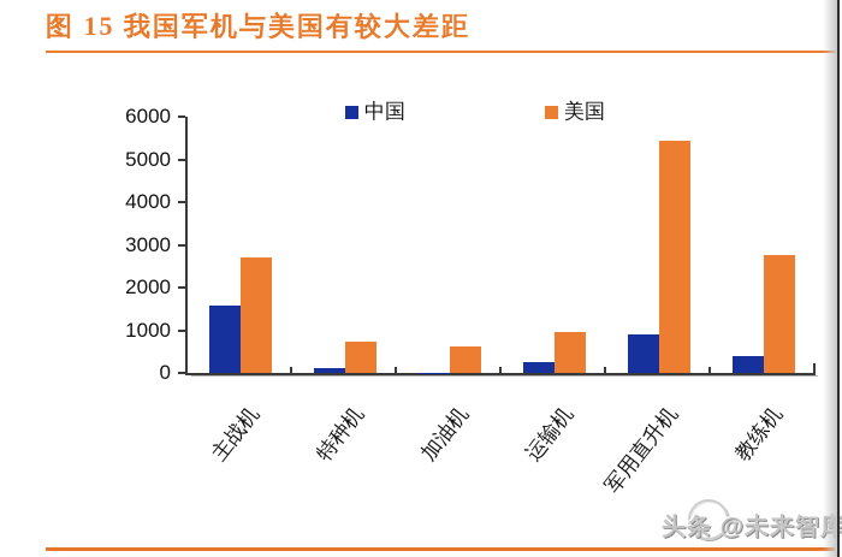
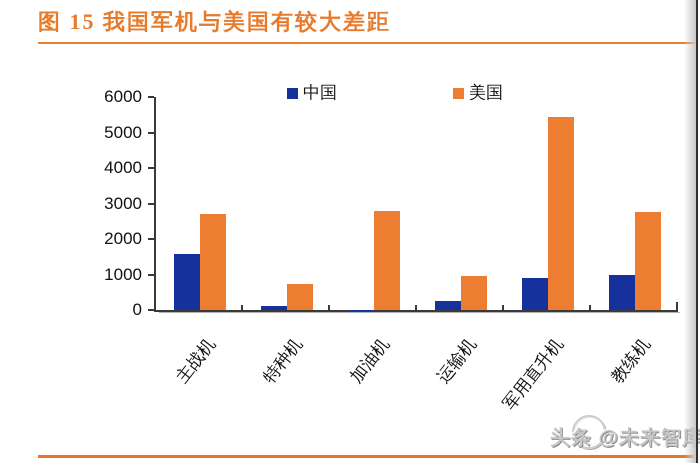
美国/加油机: 600 -> 2800
中国/教练机: 400 -> 1000
